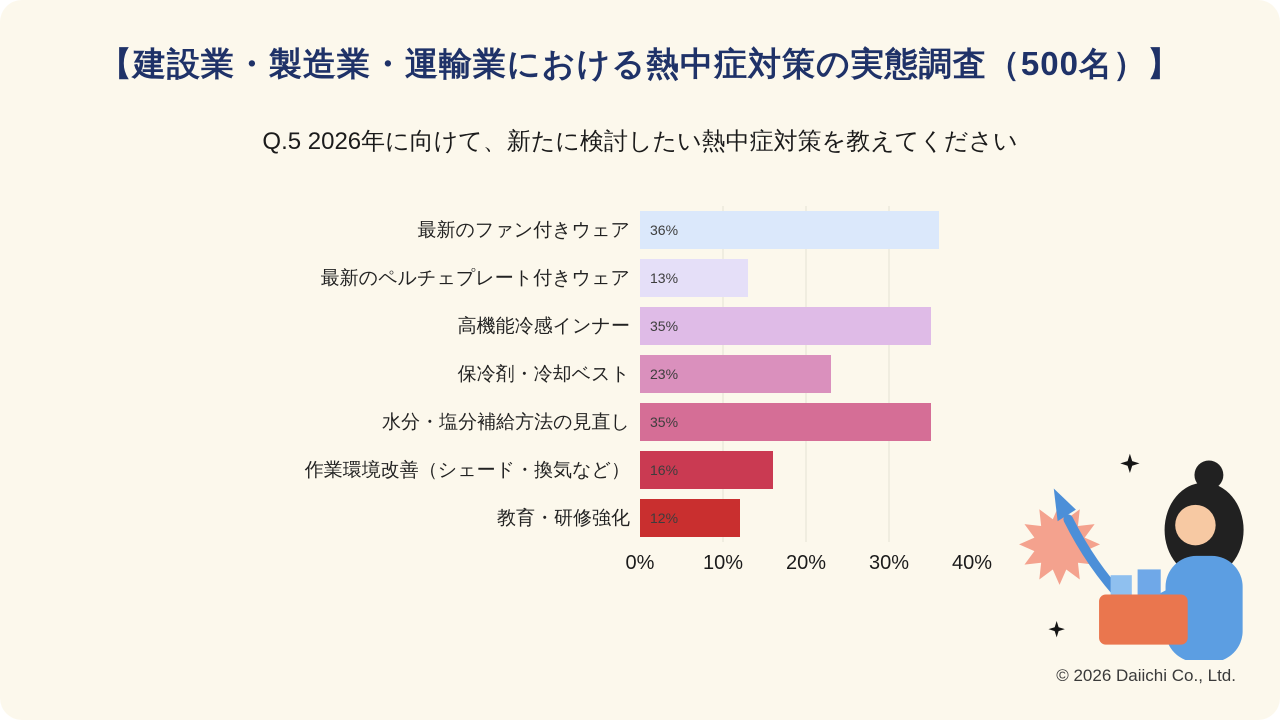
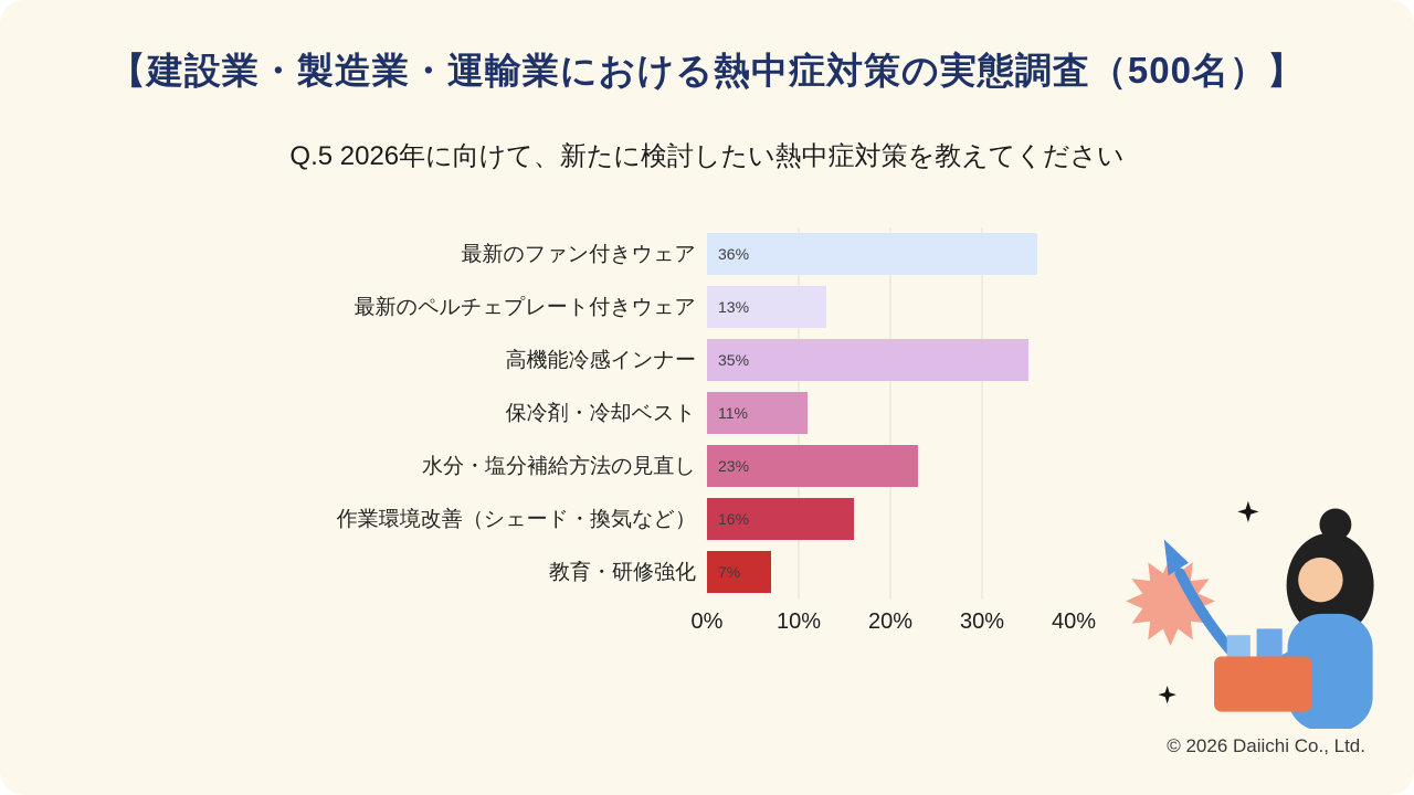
保冷剤・冷却ベスト: 23% -> 11%
水分・塩分補給方法の見直し: 35% -> 23%
教育・研修強化: 12% -> 7%
